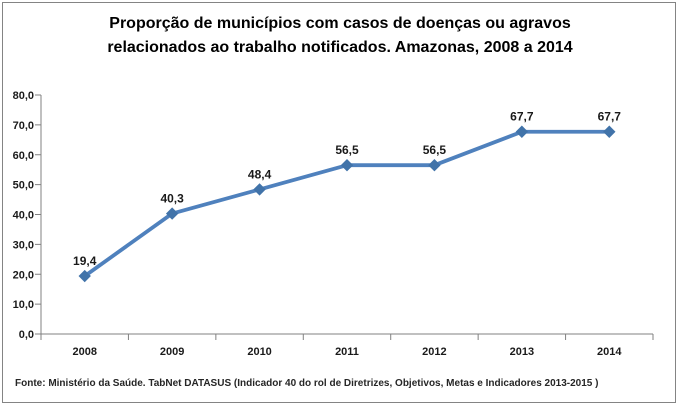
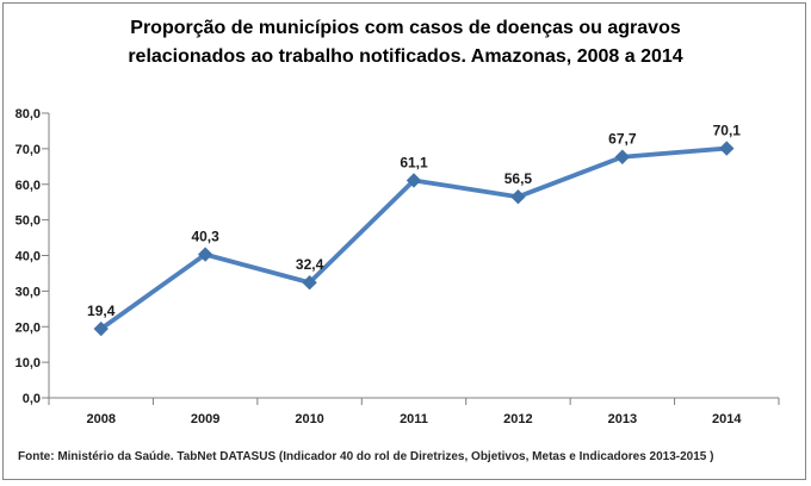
2010: 48,4 -> 32,4
2011: 56,5 -> 61,1
2014: 67,7 -> 70,1
